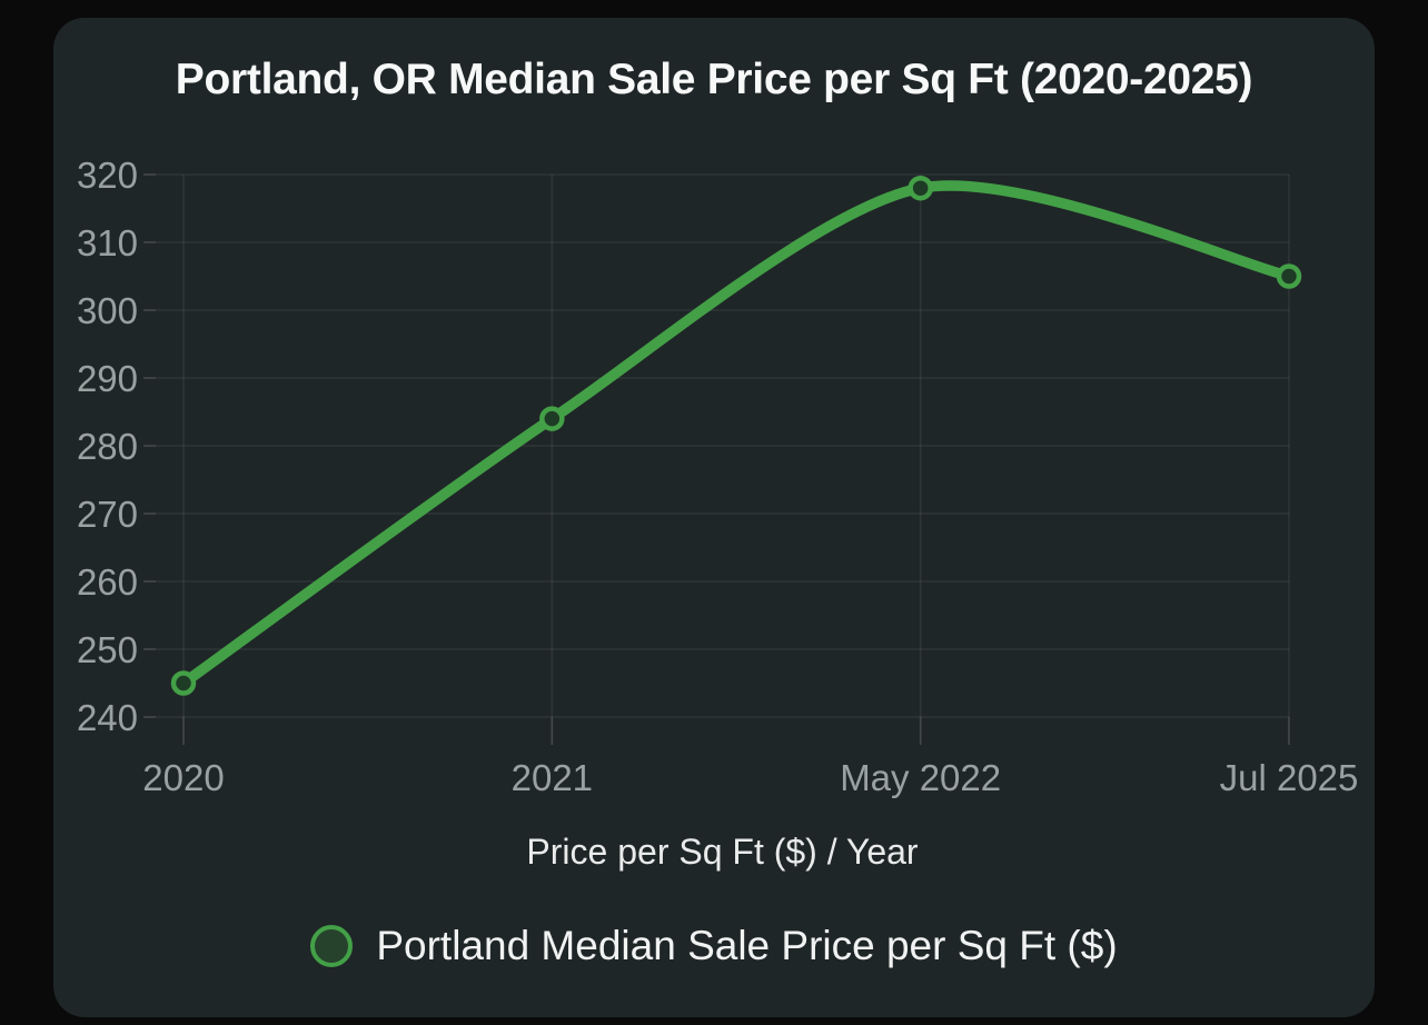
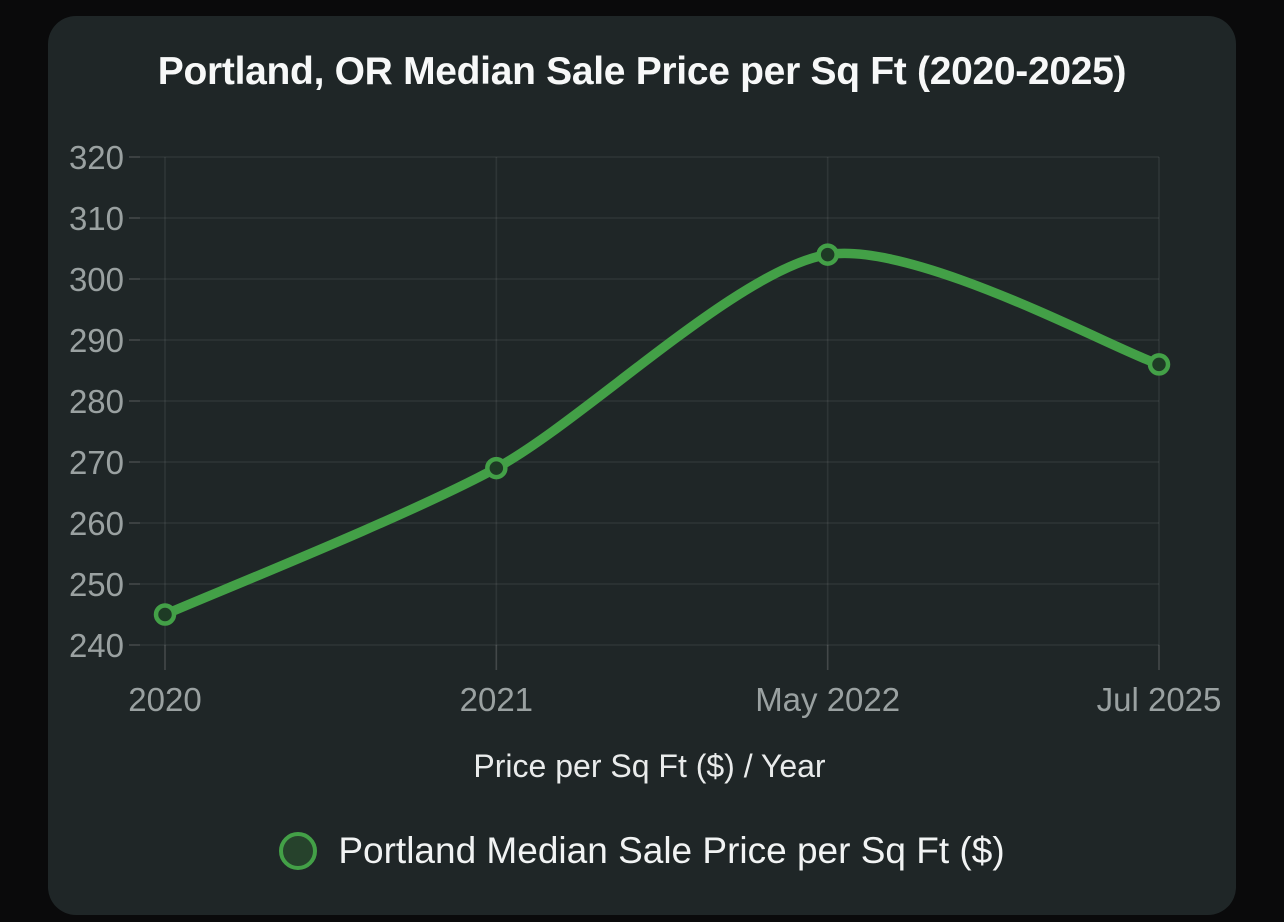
2021: 284 -> 269
May 2022: 318 -> 304
Jul 2025: 305 -> 286
